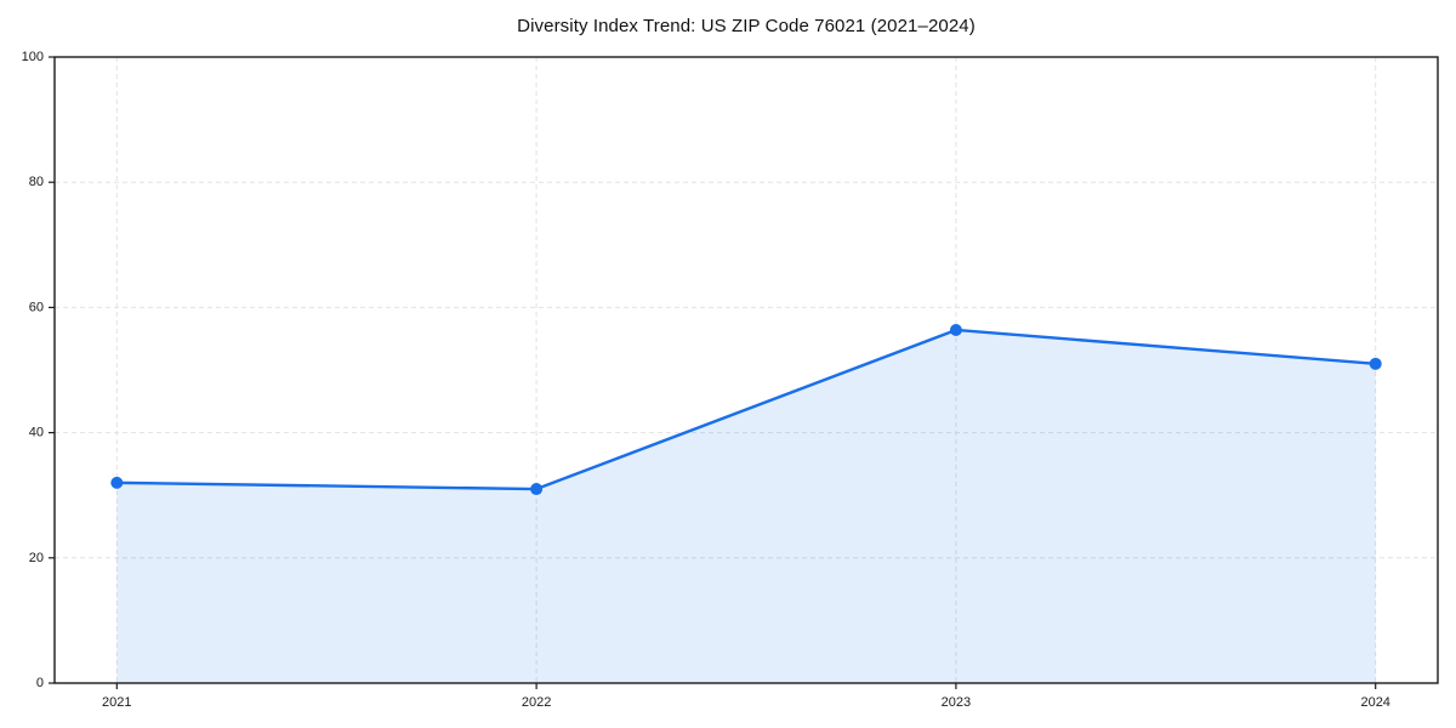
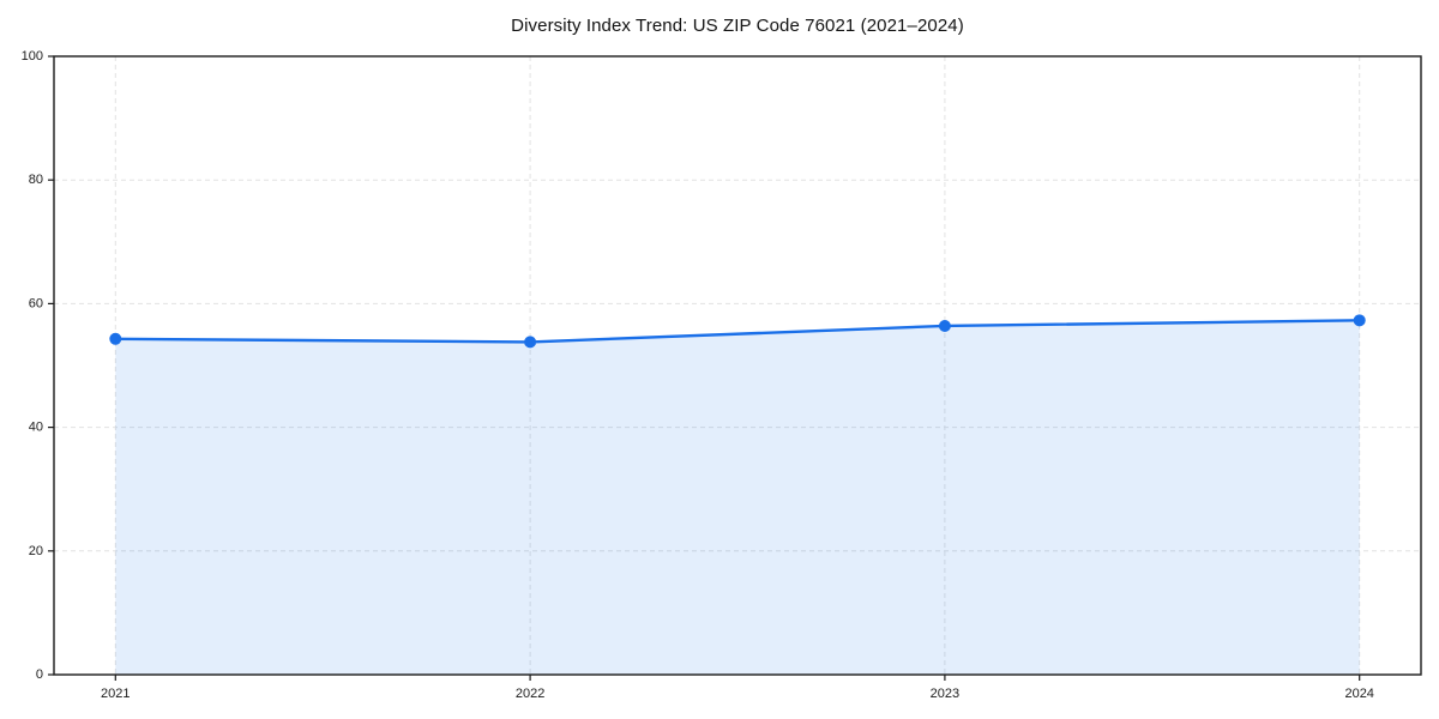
2021: 32 -> 54
2022: 31 -> 54
2024: 51 -> 57
